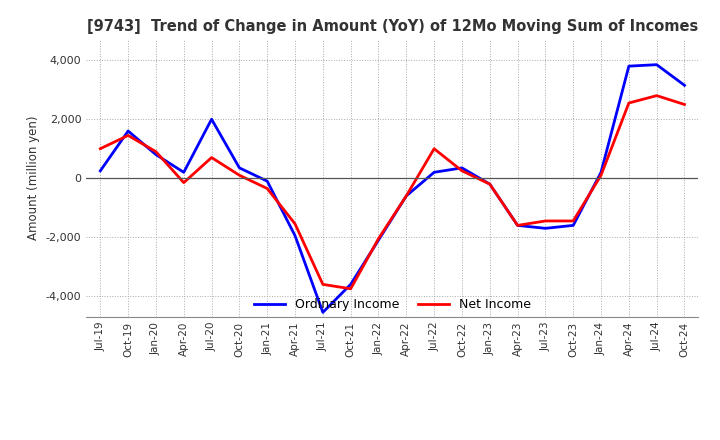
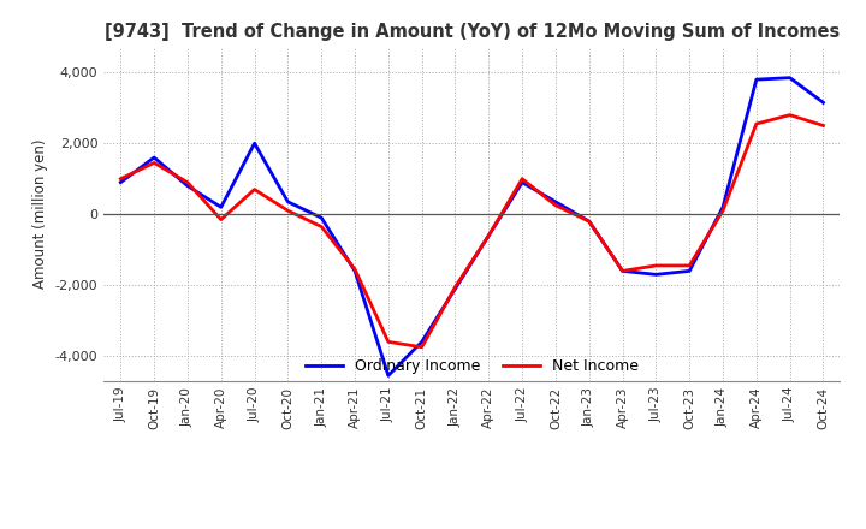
Ordinary Income/Jul-19: 250 -> 900
Ordinary Income/Apr-21: -1,950 -> -1,600
Ordinary Income/Jul-22: 200 -> 900
